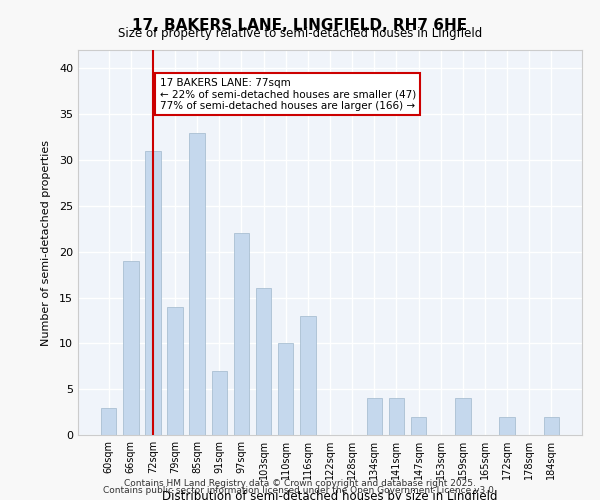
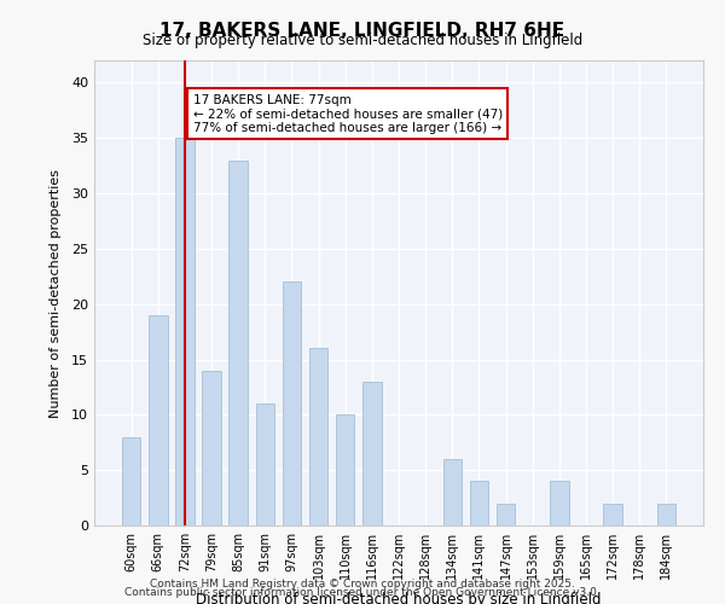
60sqm: 3 -> 8
72sqm: 31 -> 35
91sqm: 7 -> 11
134sqm: 4 -> 6
